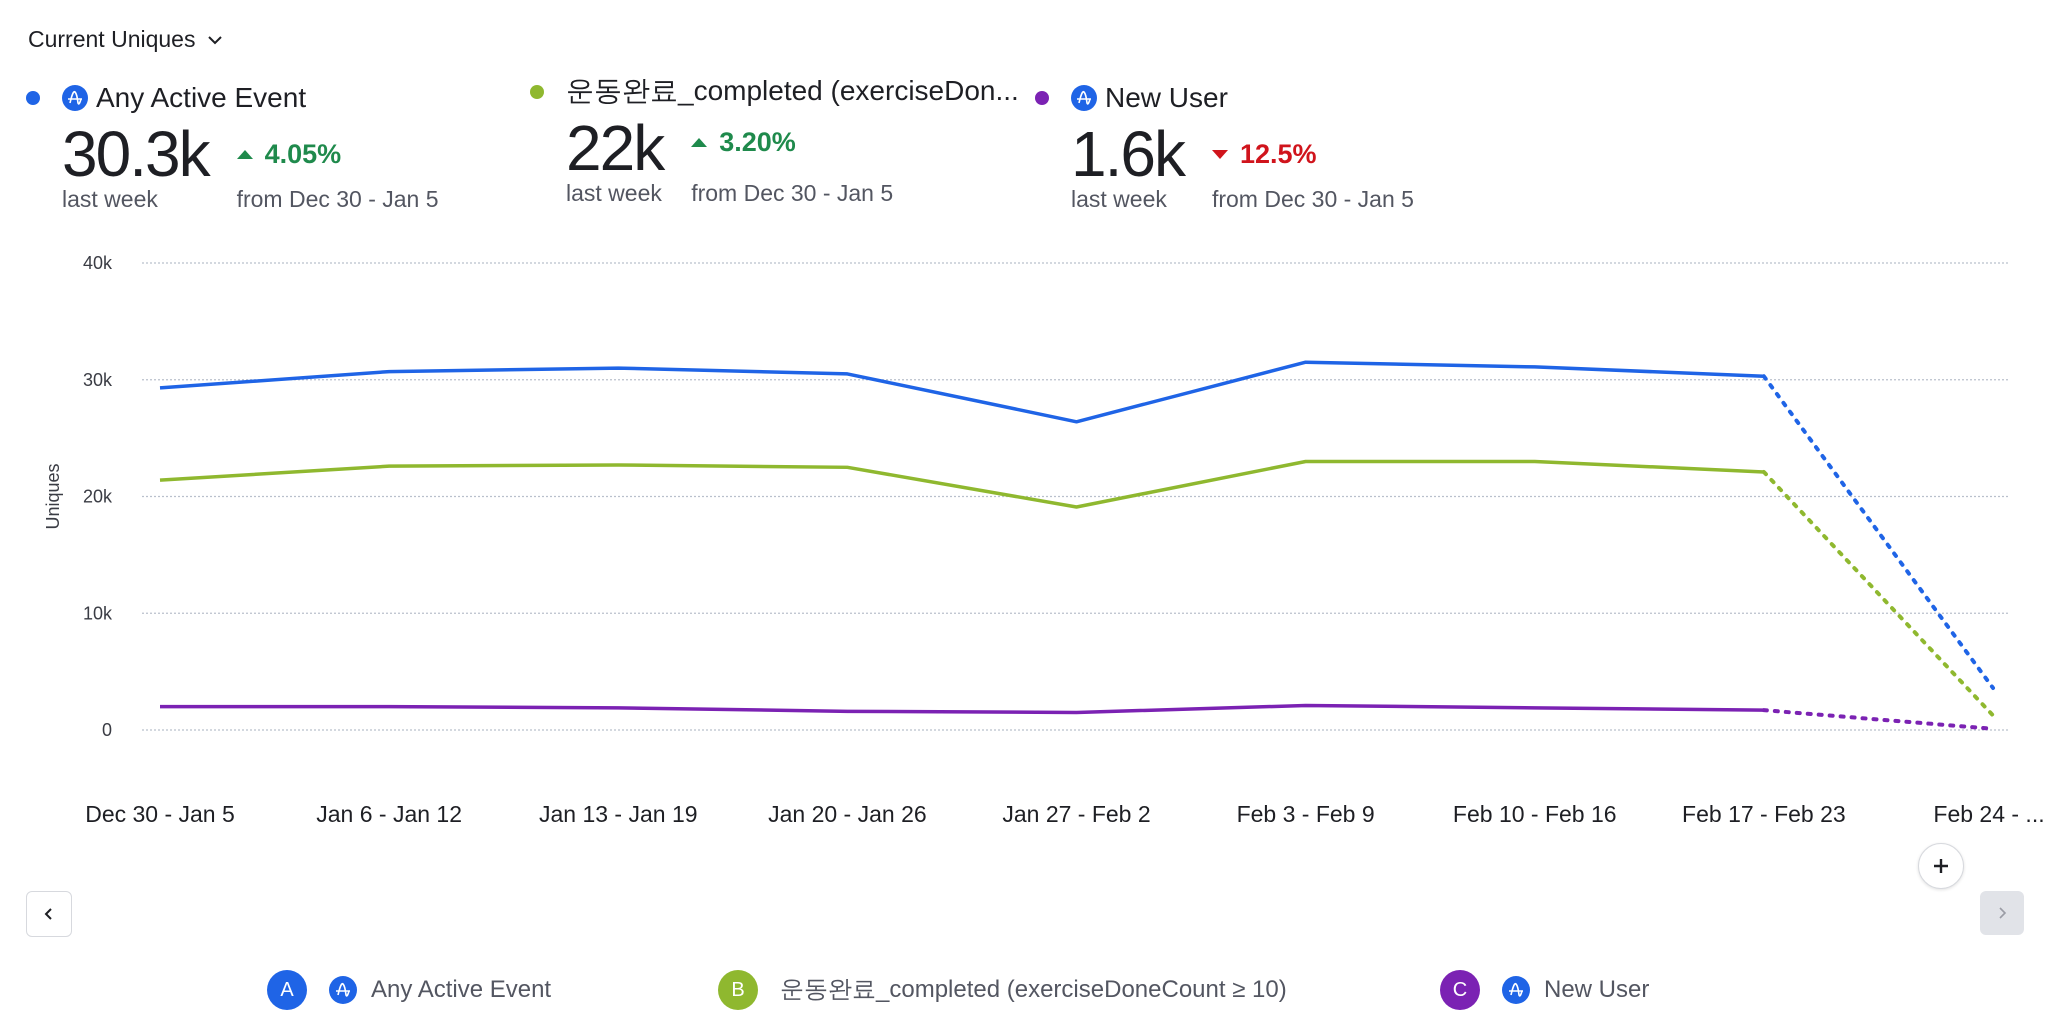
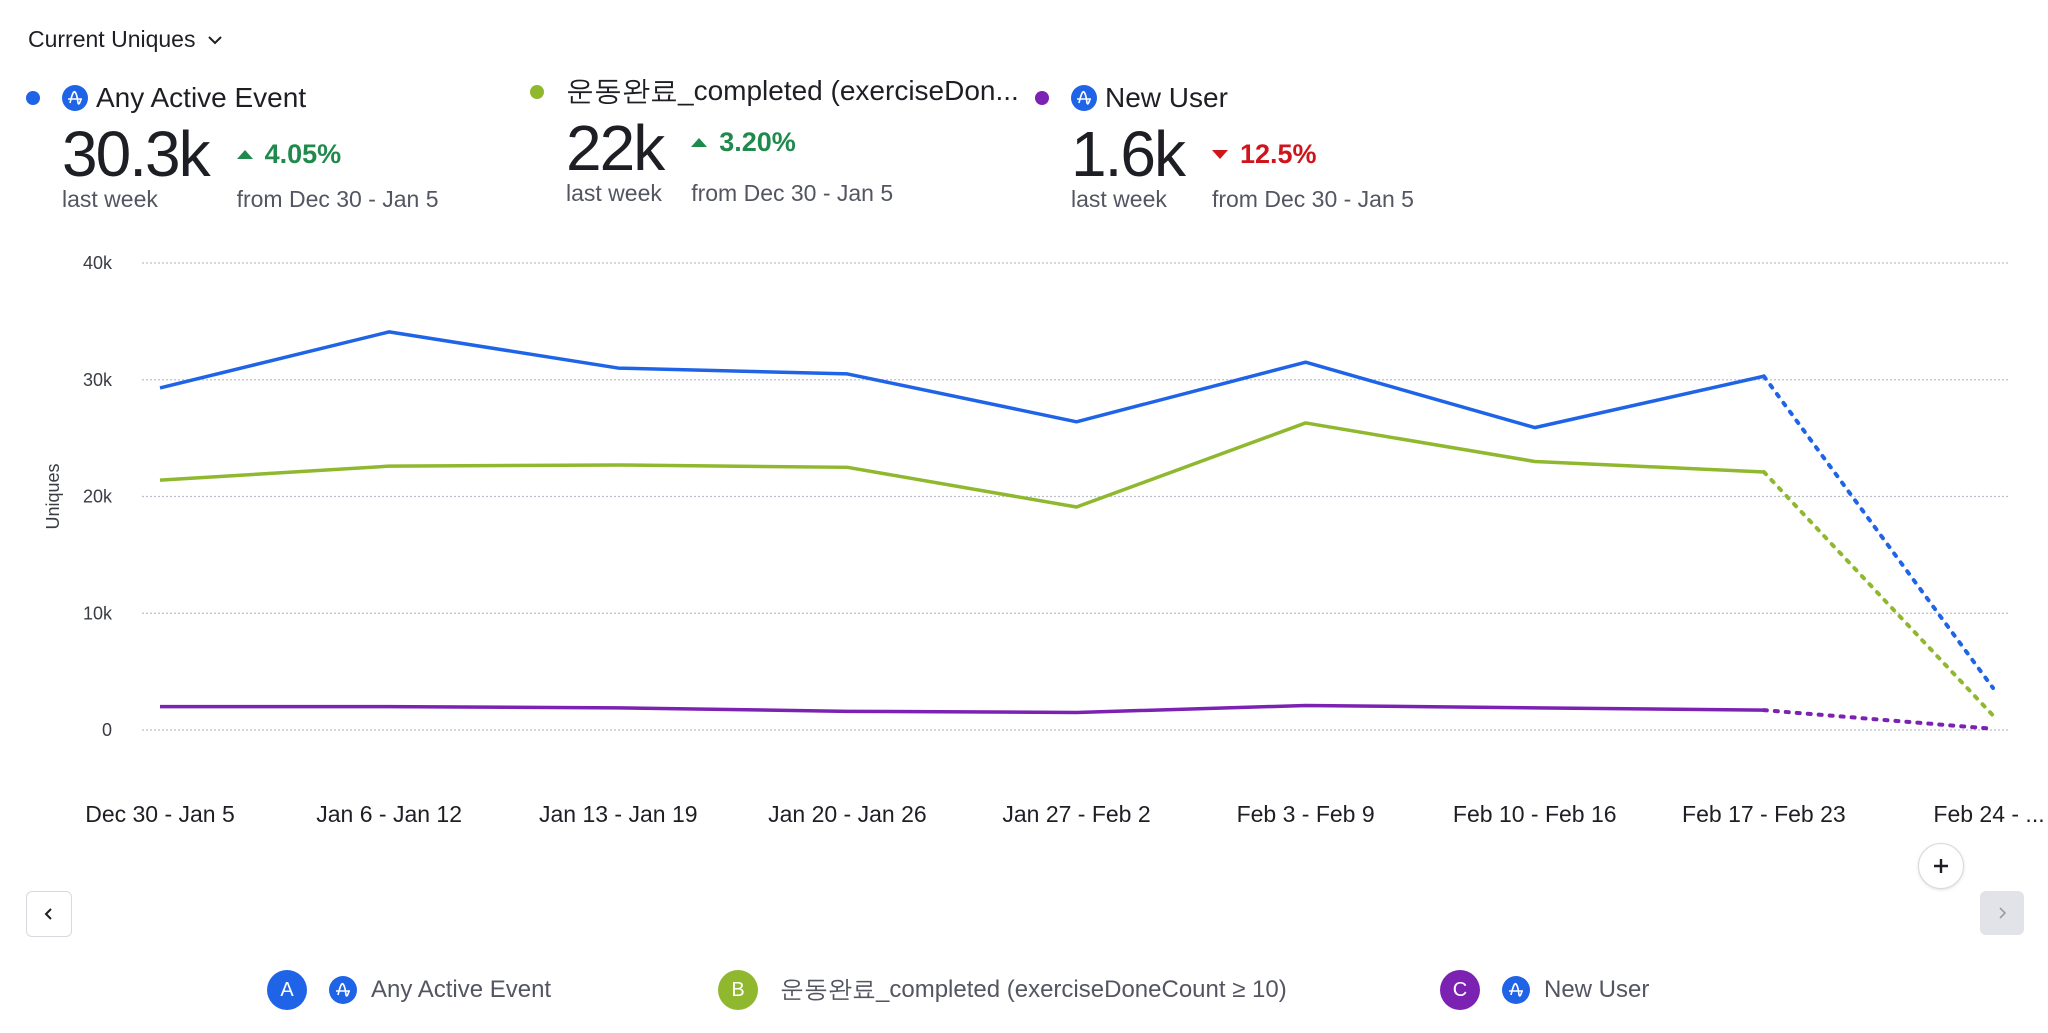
Any Active Event/Jan 6 - Jan 12: 30.7k -> 34.1k
운동완료_completed (exerciseDoneCount ≥ 10)/Feb 3 - Feb 9: 23.0k -> 26.3k
Any Active Event/Feb 10 - Feb 16: 31.1k -> 25.9k
